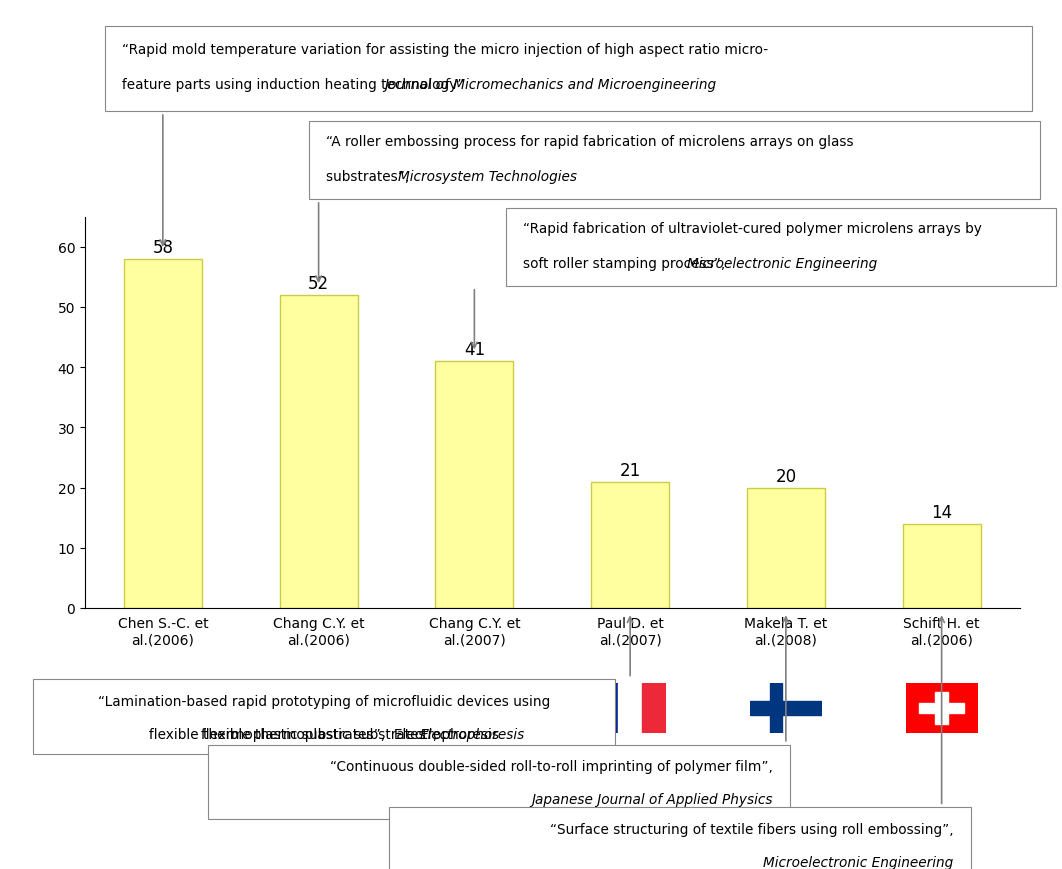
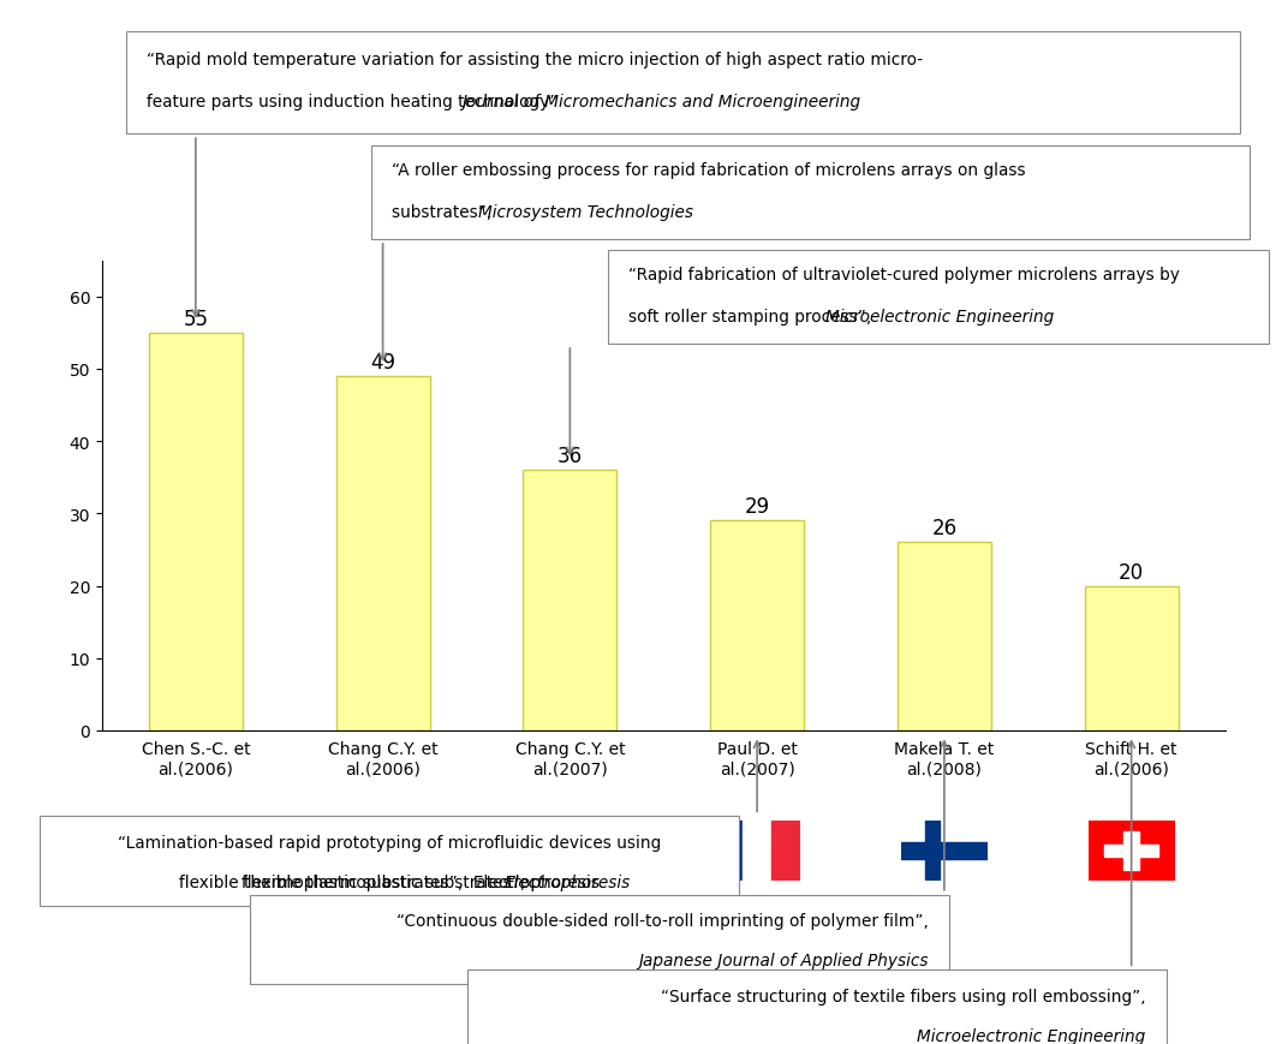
Chen S.-C. et al.(2006): 58 -> 55
Chang C.Y. et al.(2006): 52 -> 49
Chang C.Y. et al.(2007): 41 -> 36
Paul D. et al.(2007): 21 -> 29
Makela T. et al.(2008): 20 -> 26
Schift H. et al.(2006): 14 -> 20
